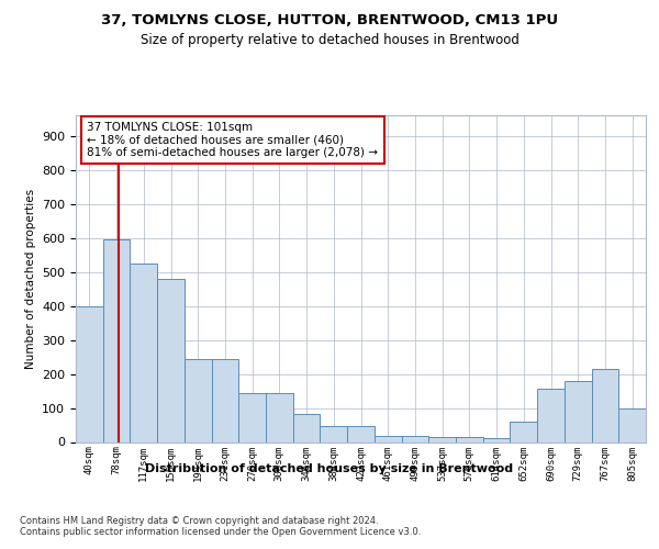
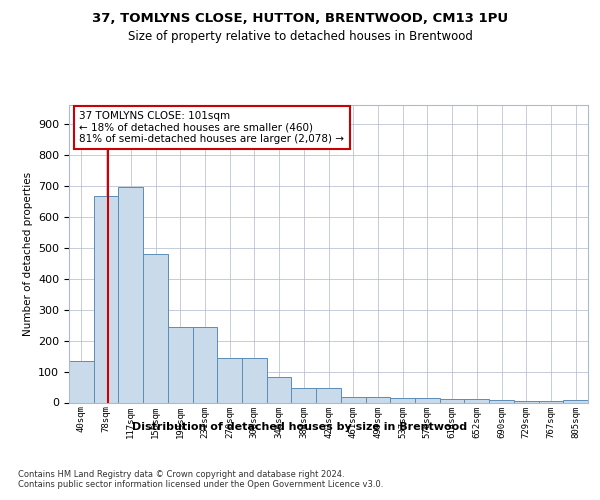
40sqm: 400 -> 135
78sqm: 595 -> 665
117sqm: 525 -> 695
652sqm: 60 -> 10
690sqm: 155 -> 7
729sqm: 180 -> 5
767sqm: 215 -> 5
805sqm: 100 -> 7
